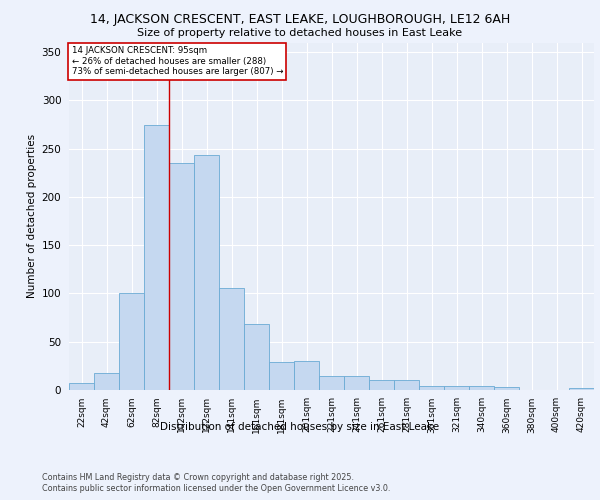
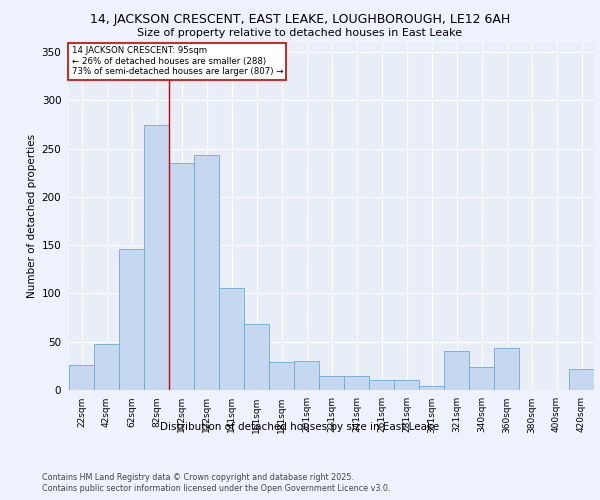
22sqm: 7 -> 26
42sqm: 18 -> 48
62sqm: 100 -> 146
321sqm: 4 -> 40
340sqm: 4 -> 24
360sqm: 3 -> 44
420sqm: 2 -> 22
